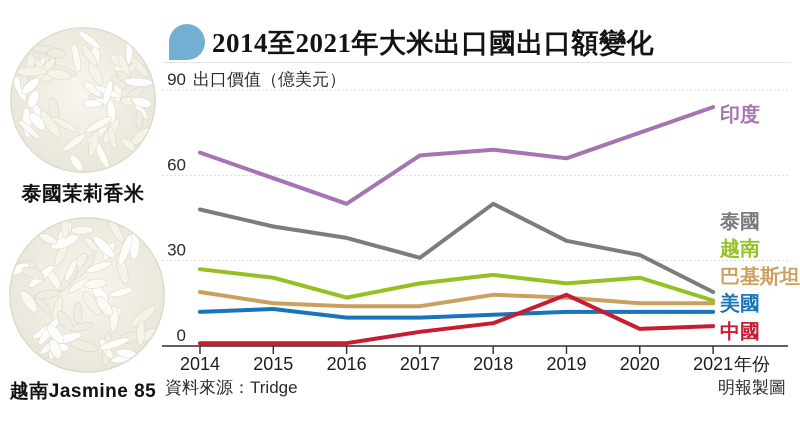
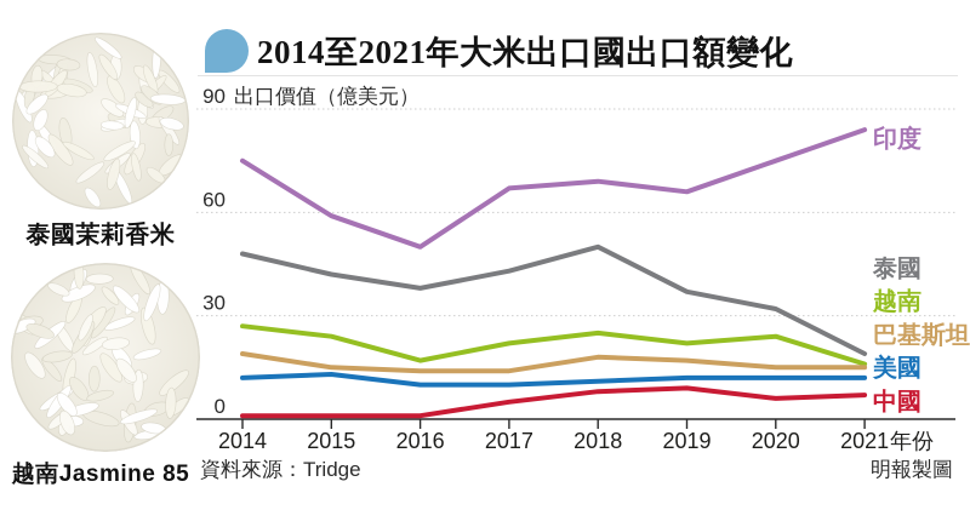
印度/2014: 68 -> 75
泰國/2017: 31 -> 43
中國/2019: 18 -> 9
